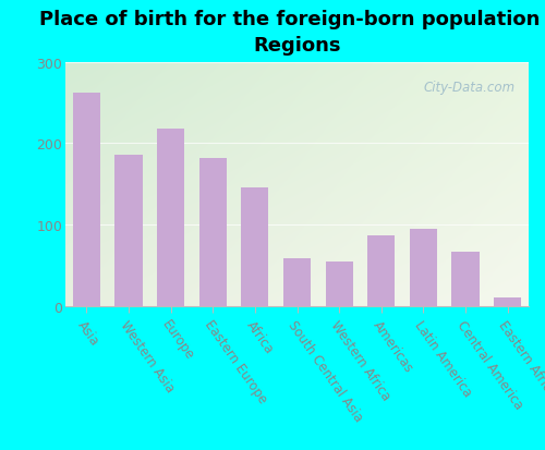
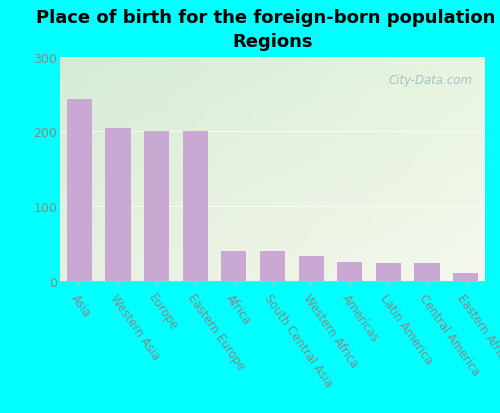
Asia: 262 -> 243
Western Asia: 186 -> 204
Europe: 218 -> 200
Eastern Europe: 182 -> 200
Africa: 146 -> 40
South Central Asia: 58 -> 40
Western Africa: 54 -> 33
Americas: 86 -> 25
Latin America: 94 -> 24
Central America: 66 -> 24
